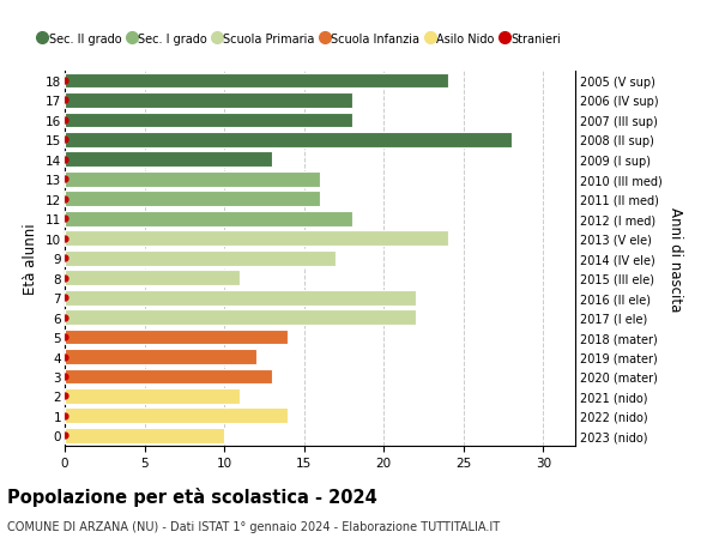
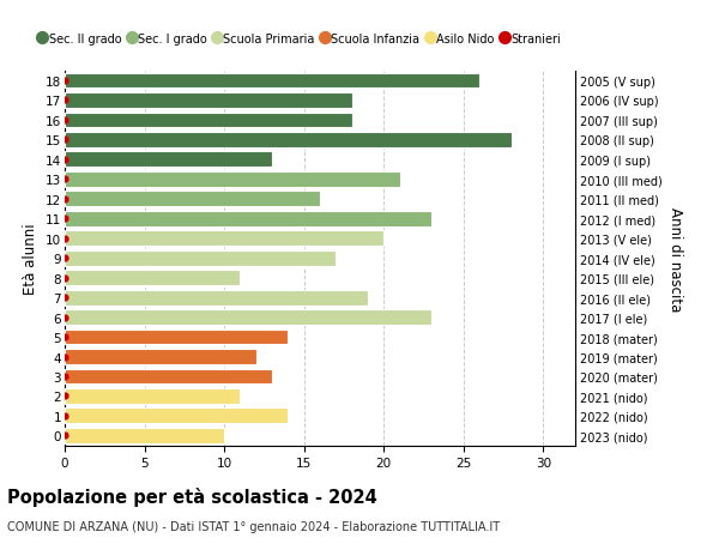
18: 24 -> 26
13: 16 -> 21
11: 18 -> 23
10: 24 -> 20
7: 22 -> 19
6: 22 -> 23
